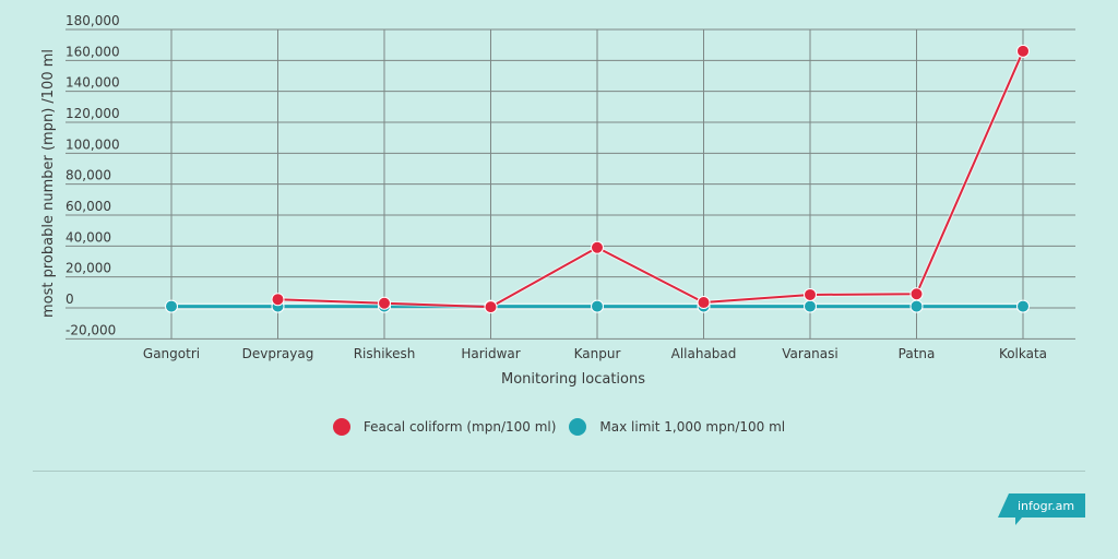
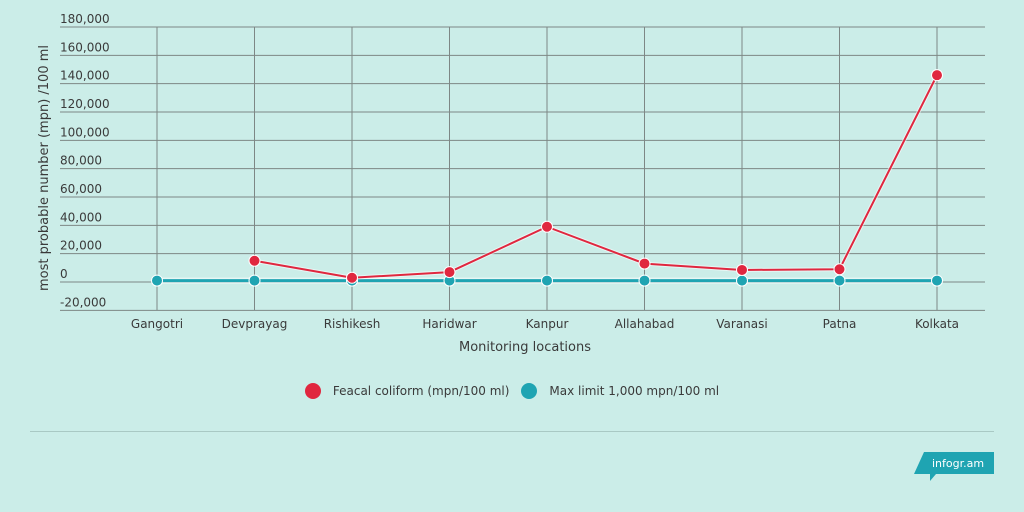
Feacal coliform (mpn/100 ml)/Devprayag: 6000 -> 15000
Feacal coliform (mpn/100 ml)/Haridwar: 1000 -> 7000
Feacal coliform (mpn/100 ml)/Allahabad: 4000 -> 13000
Feacal coliform (mpn/100 ml)/Kolkata: 166000 -> 146000
